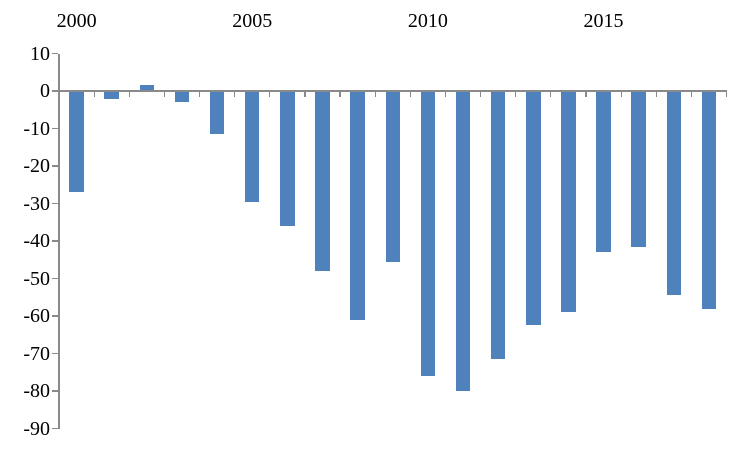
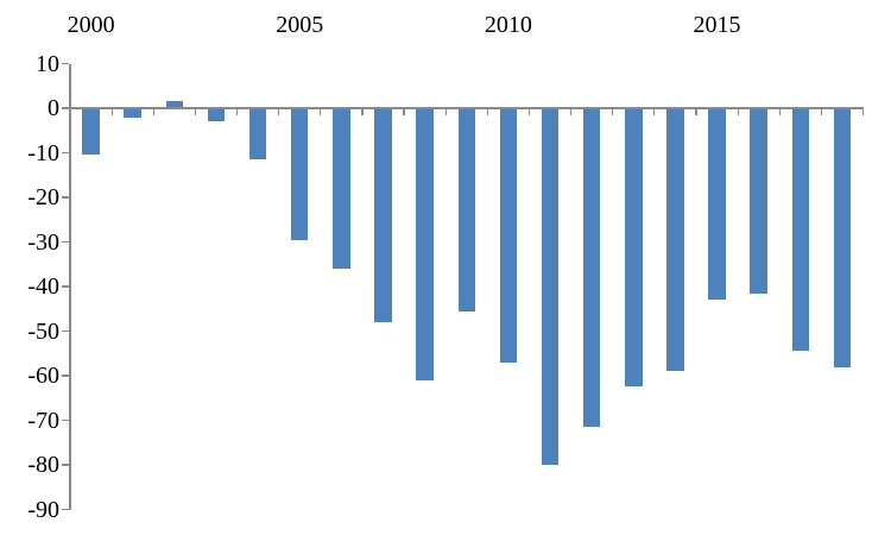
2000: -27 -> -10
2010: -76 -> -57
